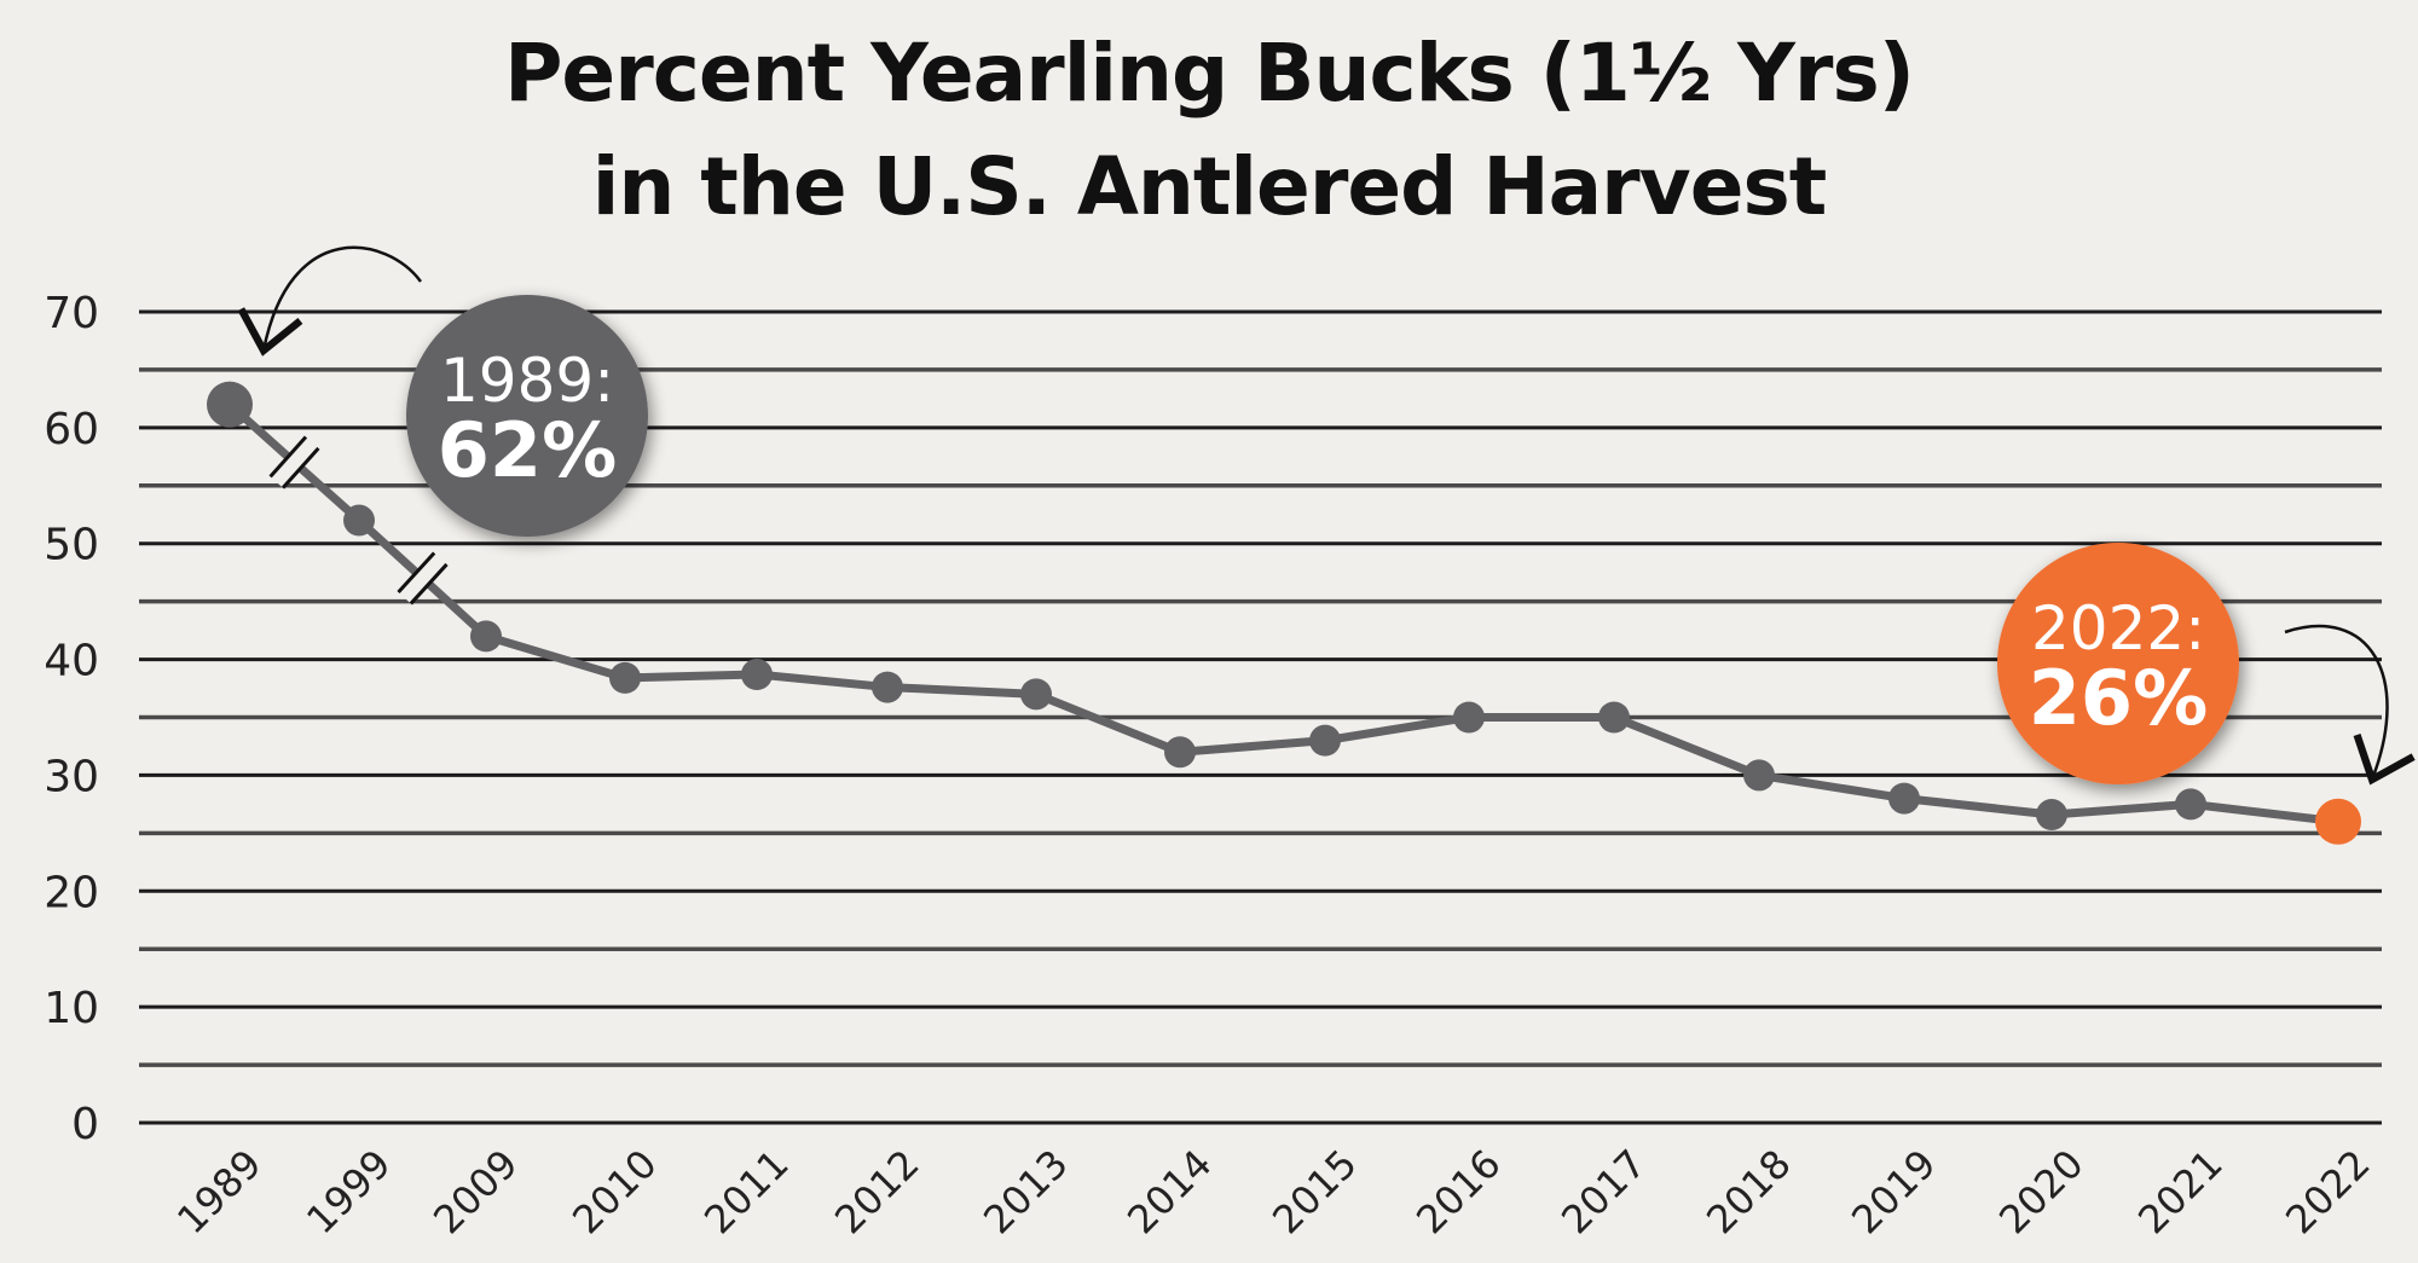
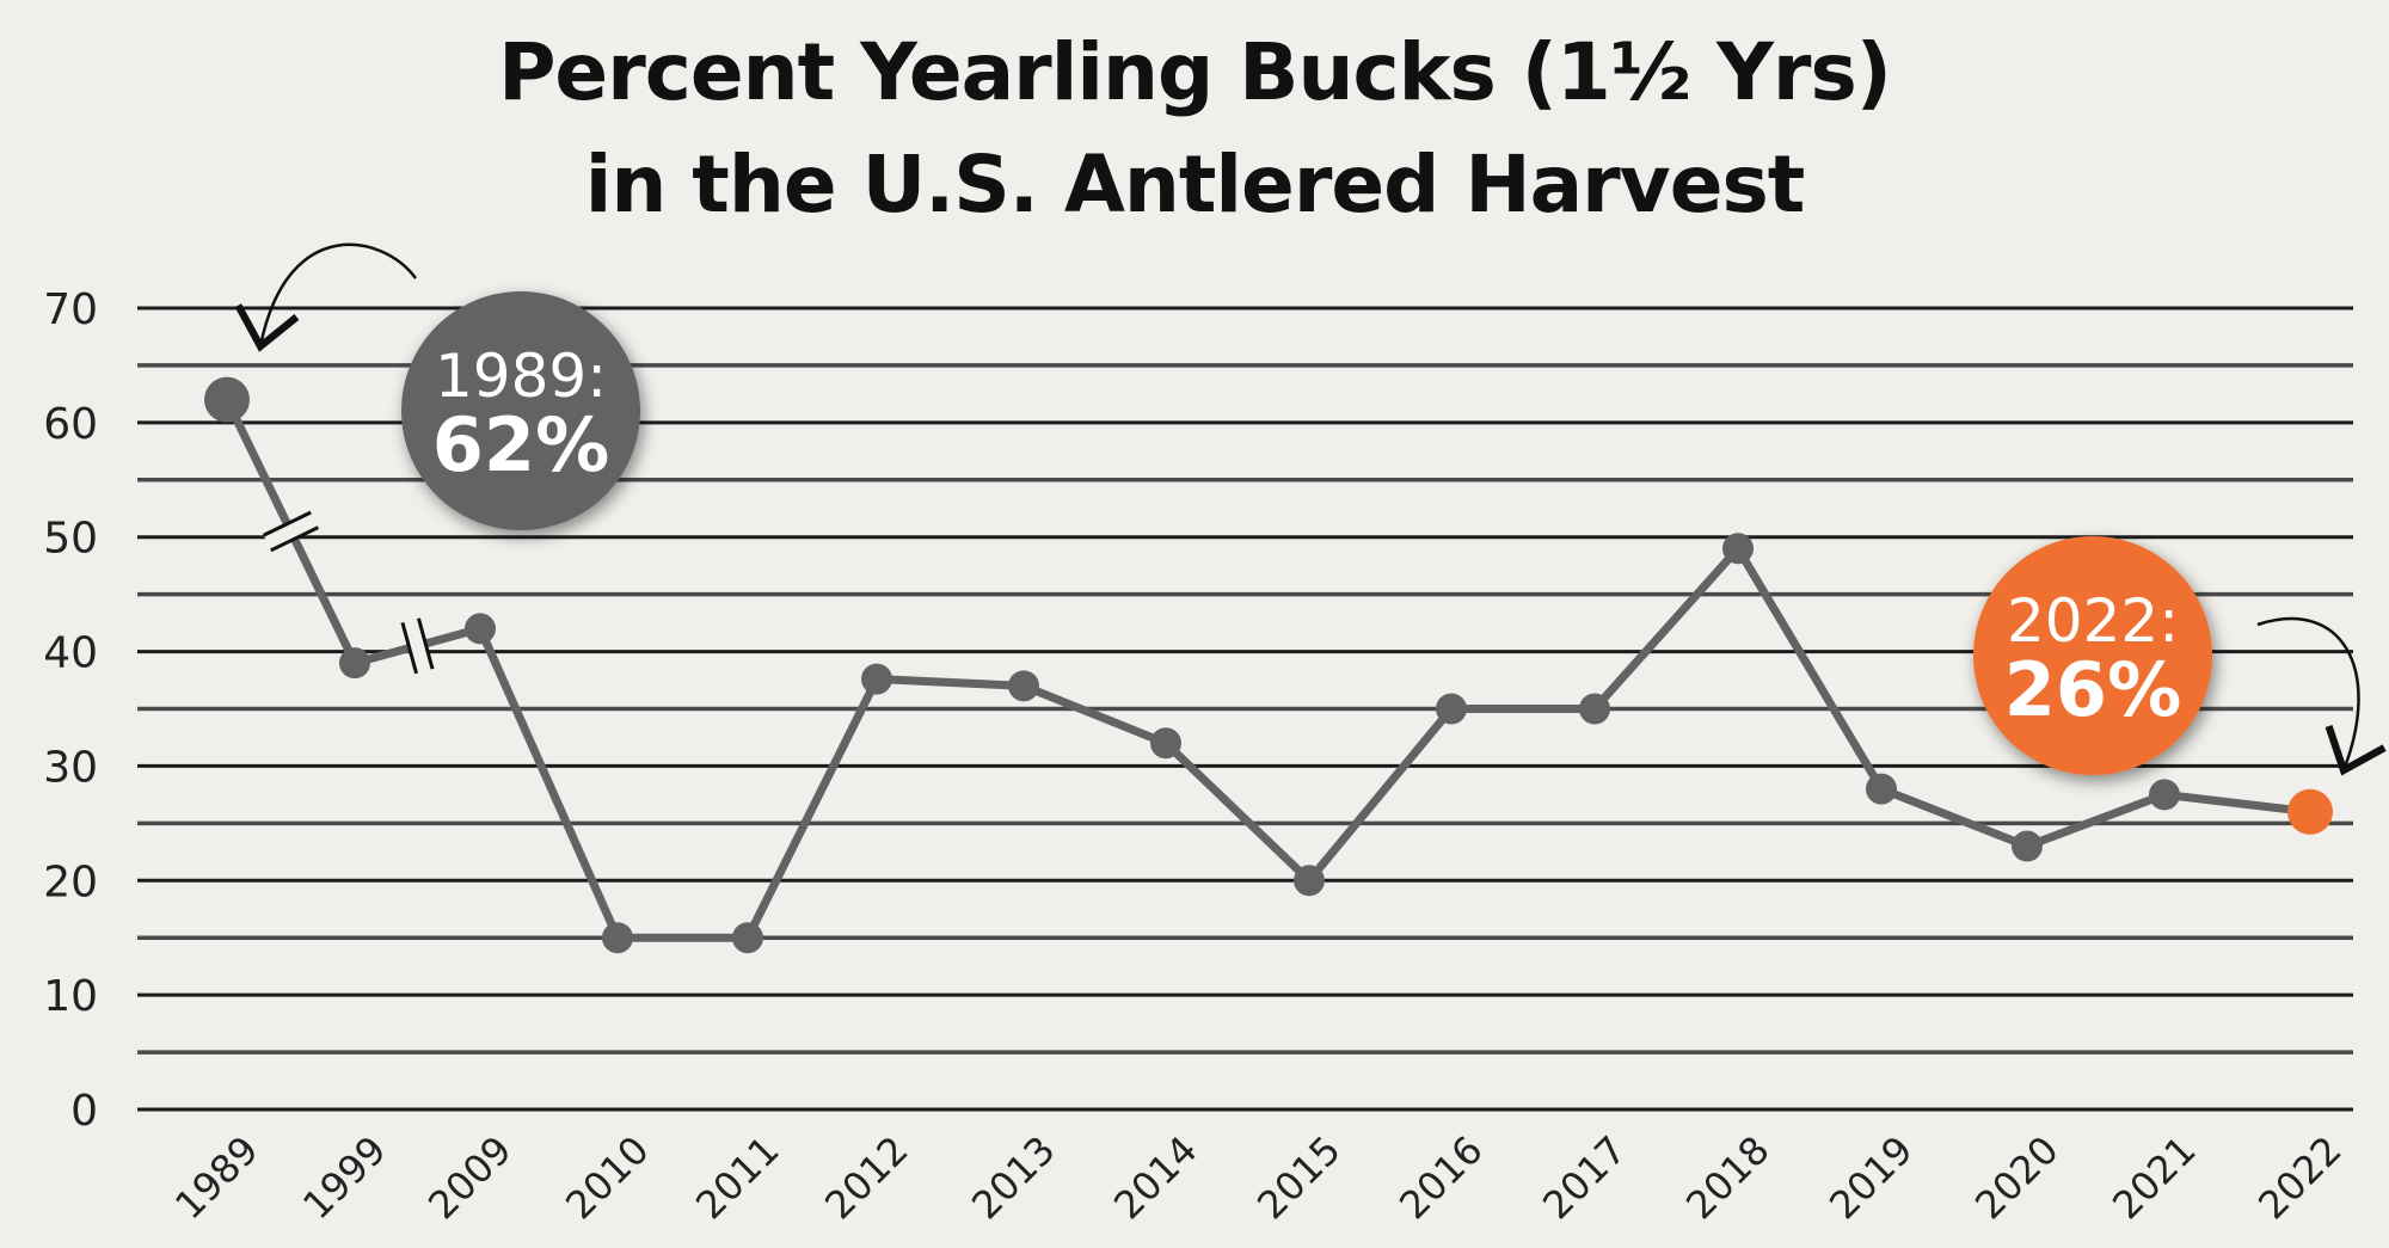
1999: 52 -> 39
2010: 38 -> 15
2011: 39 -> 15
2015: 33 -> 20
2018: 30 -> 49
2020: 27 -> 23
